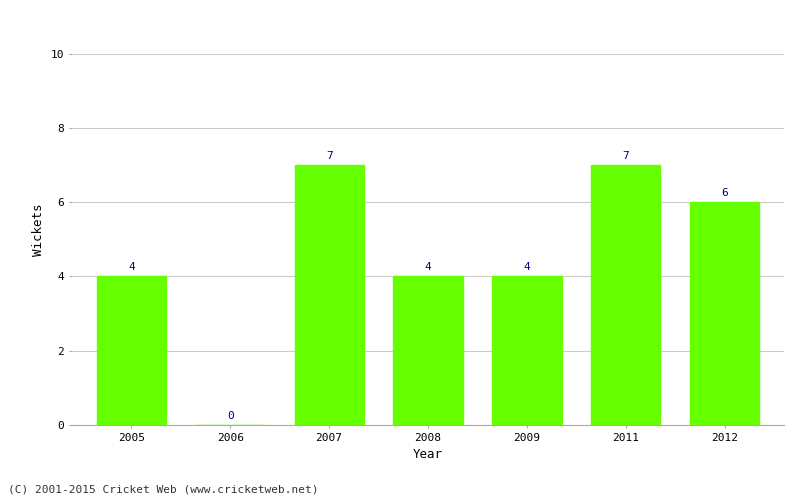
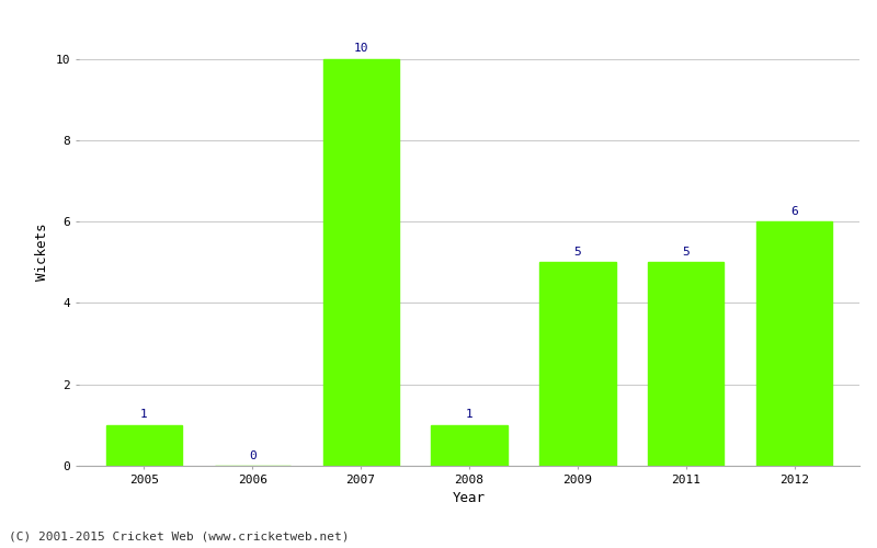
2005: 4 -> 1
2007: 7 -> 10
2008: 4 -> 1
2009: 4 -> 5
2011: 7 -> 5
